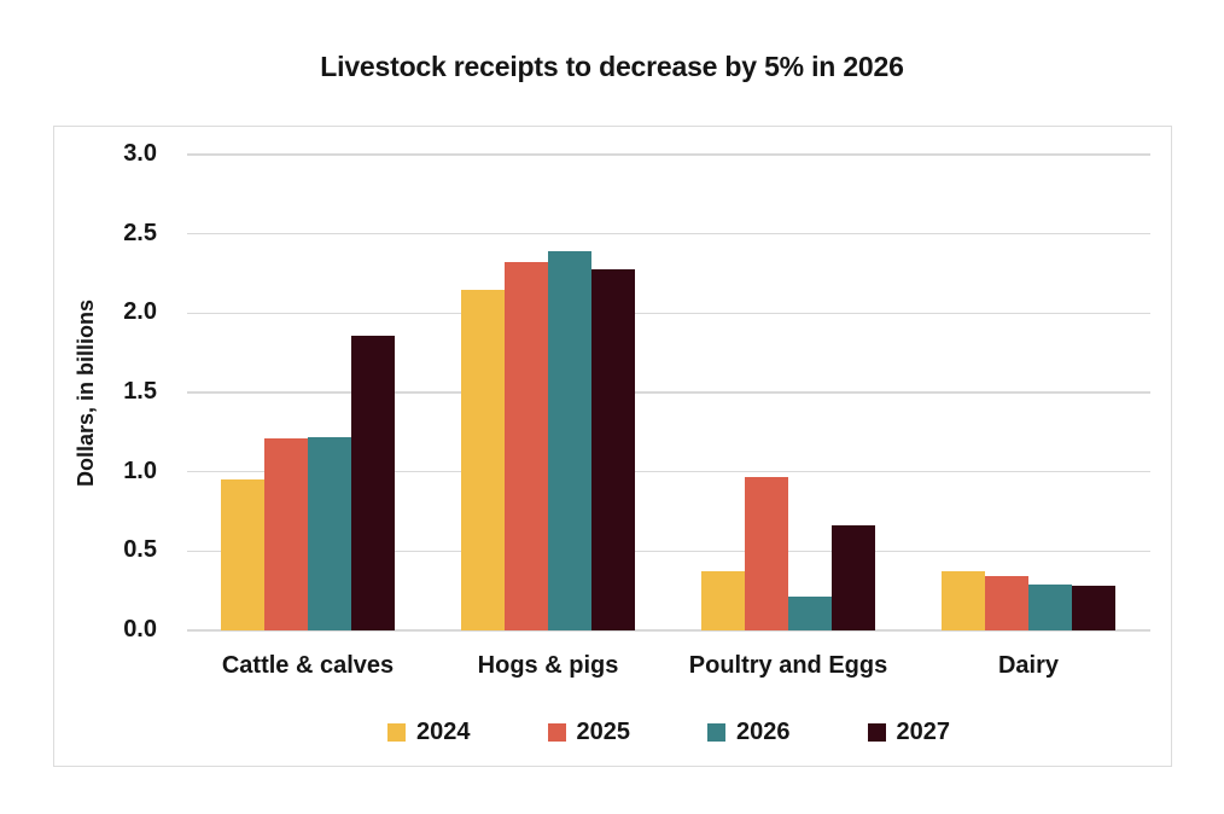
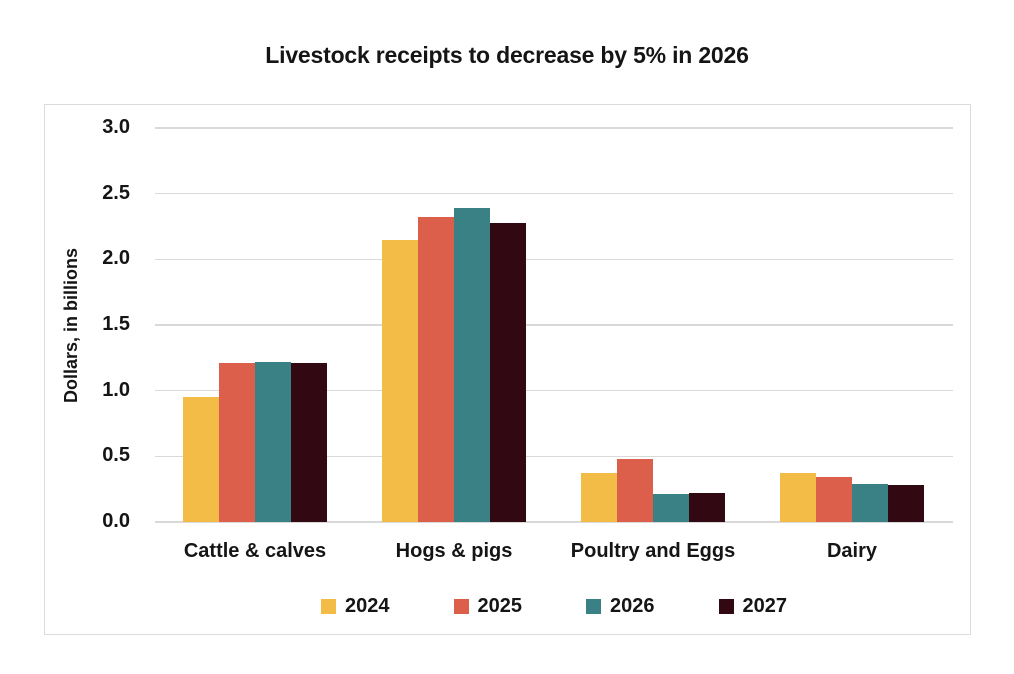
2027/Cattle & calves: 1.86 -> 1.21
2025/Poultry and Eggs: 0.97 -> 0.48
2027/Poultry and Eggs: 0.66 -> 0.22
